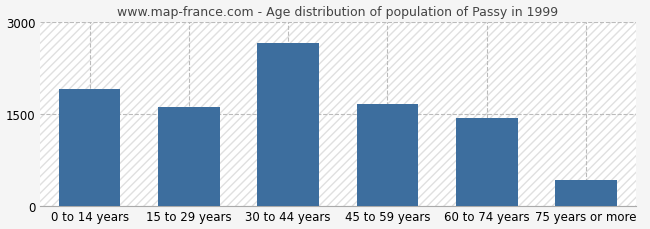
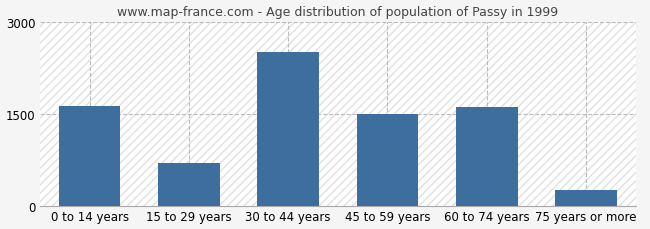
0 to 14 years: 1900 -> 1620
15 to 29 years: 1600 -> 700
30 to 44 years: 2650 -> 2500
45 to 59 years: 1650 -> 1500
60 to 74 years: 1420 -> 1600
75 years or more: 410 -> 260
